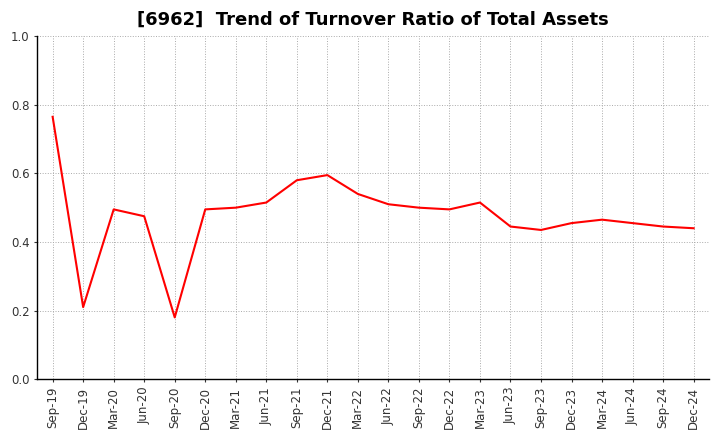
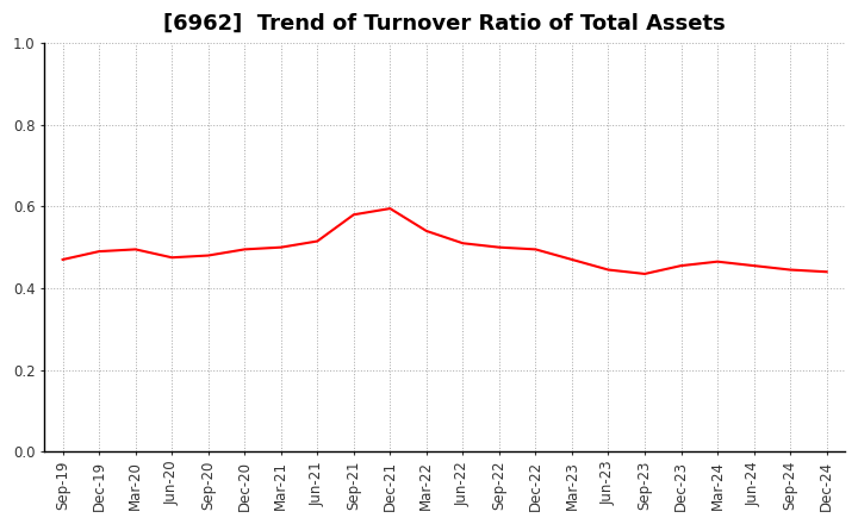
Sep-19: 0.765 -> 0.470
Dec-19: 0.210 -> 0.490
Sep-20: 0.180 -> 0.480
Mar-23: 0.515 -> 0.470
